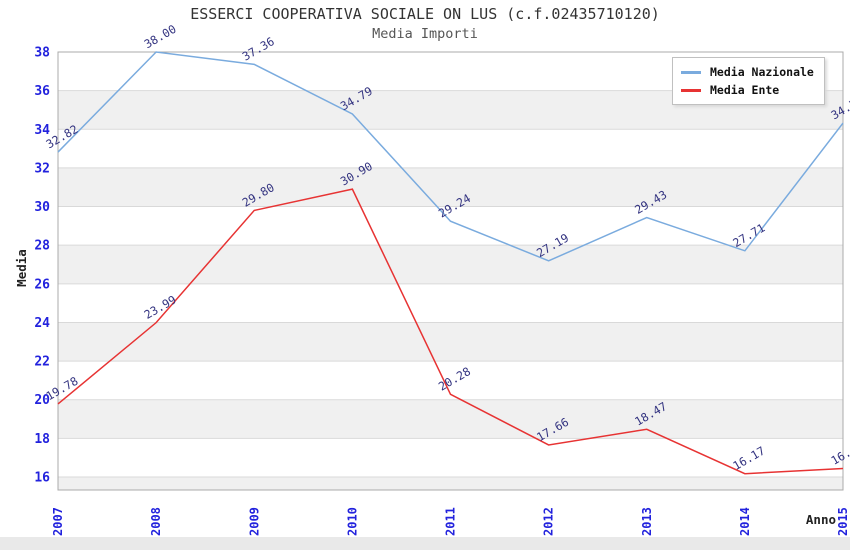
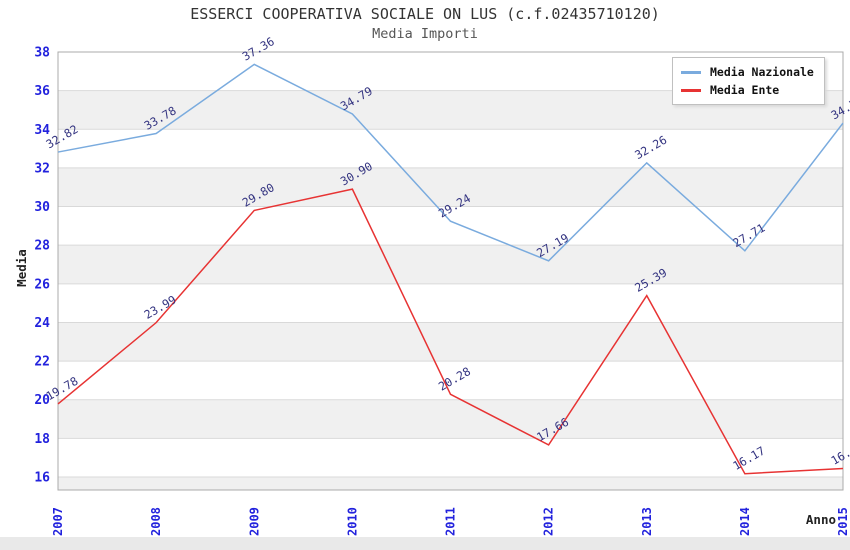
Media Nazionale/2008: 38.00 -> 33.78
Media Nazionale/2013: 29.43 -> 32.26
Media Ente/2013: 18.47 -> 25.39
